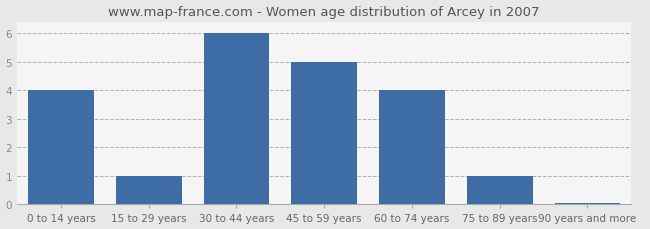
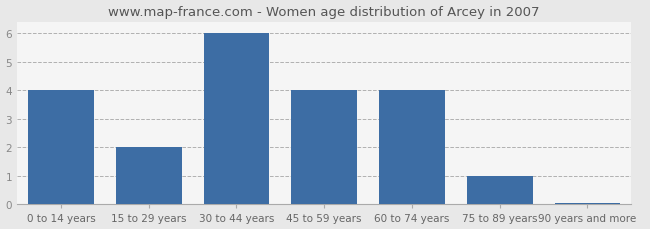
15 to 29 years: 1.00 -> 2.00
45 to 59 years: 5.00 -> 4.00
